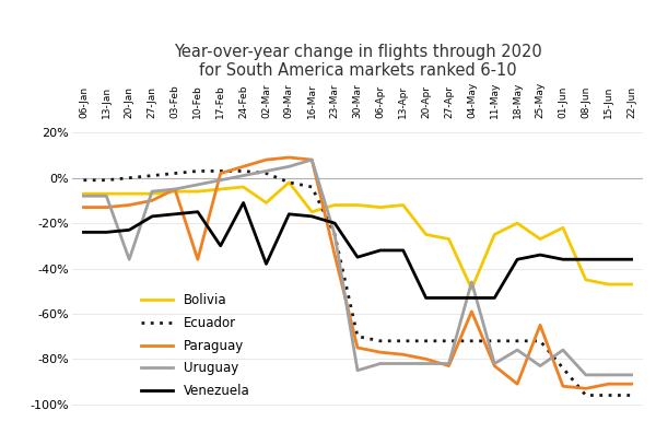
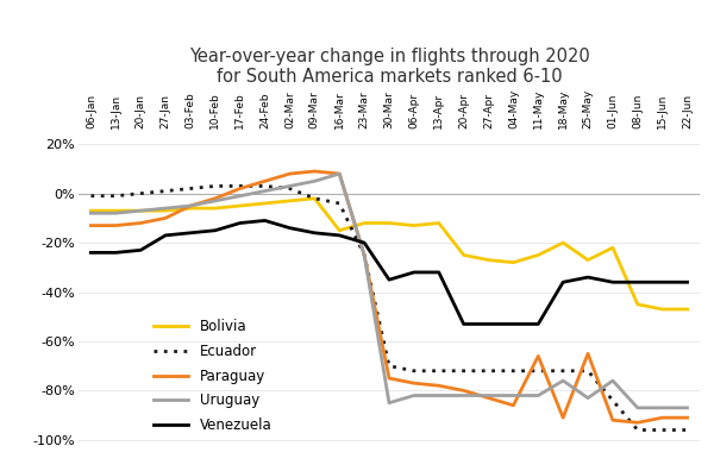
Uruguay/20-Jan: -36% -> -7%
Paraguay/10-Feb: -36% -> -2%
Venezuela/17-Feb: -30% -> -12%
Bolivia/02-Mar: -11% -> -3%
Venezuela/02-Mar: -38% -> -14%
Paraguay/23-Mar: -34% -> -25%
Bolivia/04-May: -49% -> -28%
Paraguay/04-May: -59% -> -86%
Uruguay/04-May: -46% -> -82%
Paraguay/11-May: -83% -> -66%
